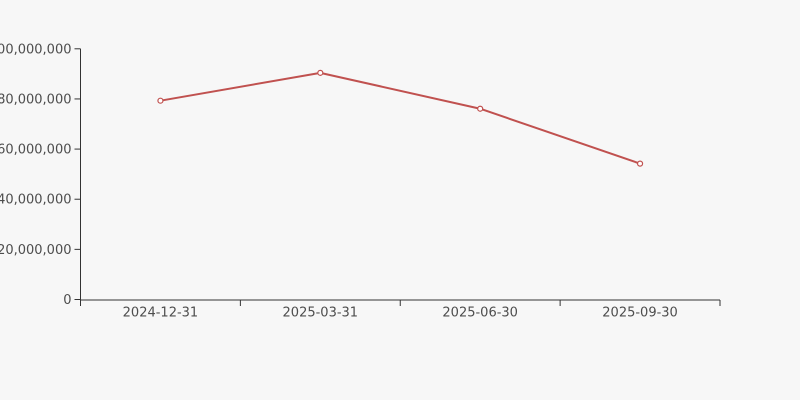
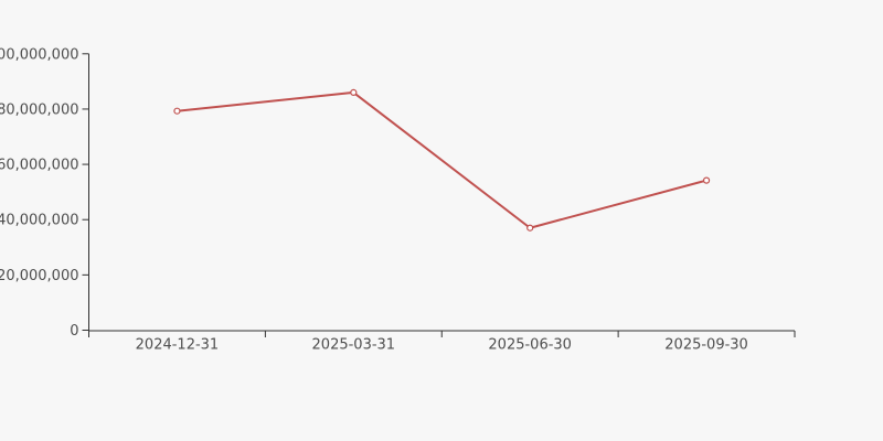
2025-03-31: 90000000 -> 86000000
2025-06-30: 76000000 -> 37000000
